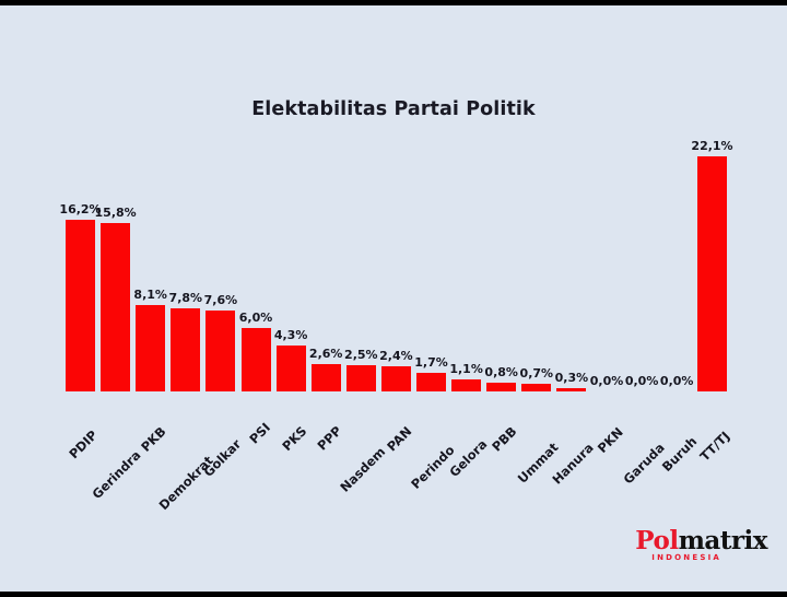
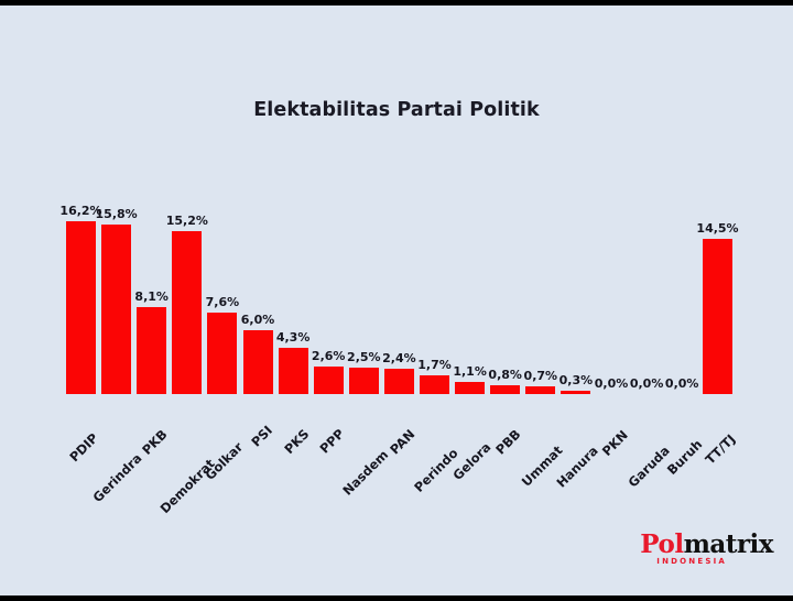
Demokrat: 7,8% -> 15,2%
TT/TJ: 22,1% -> 14,5%
